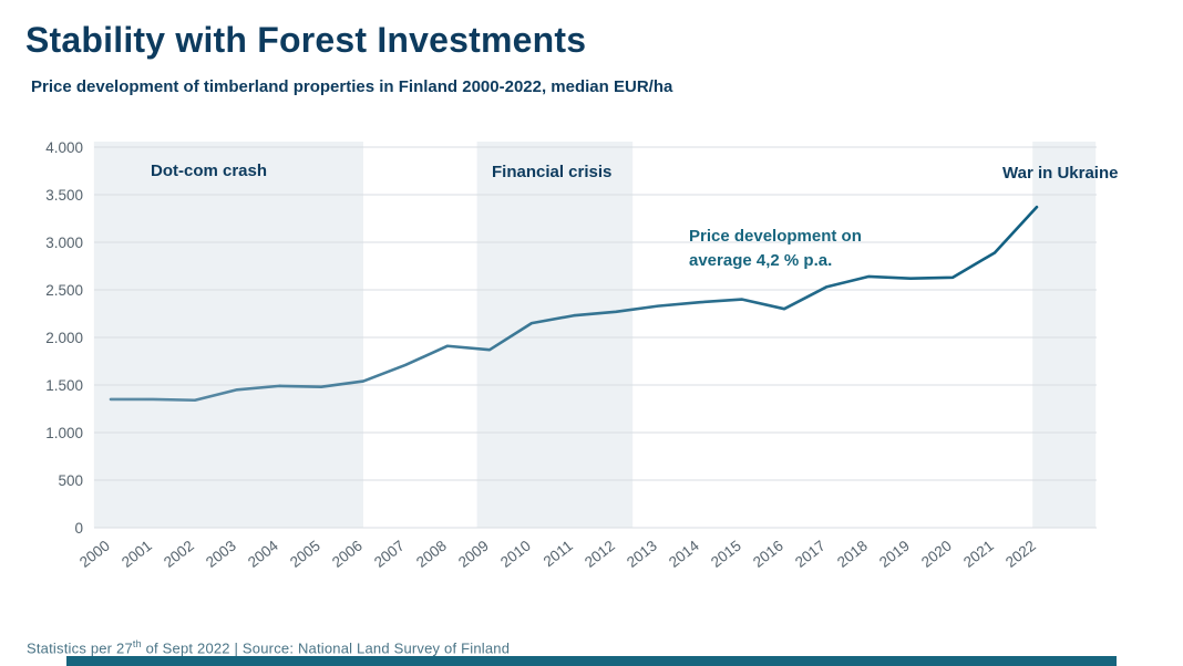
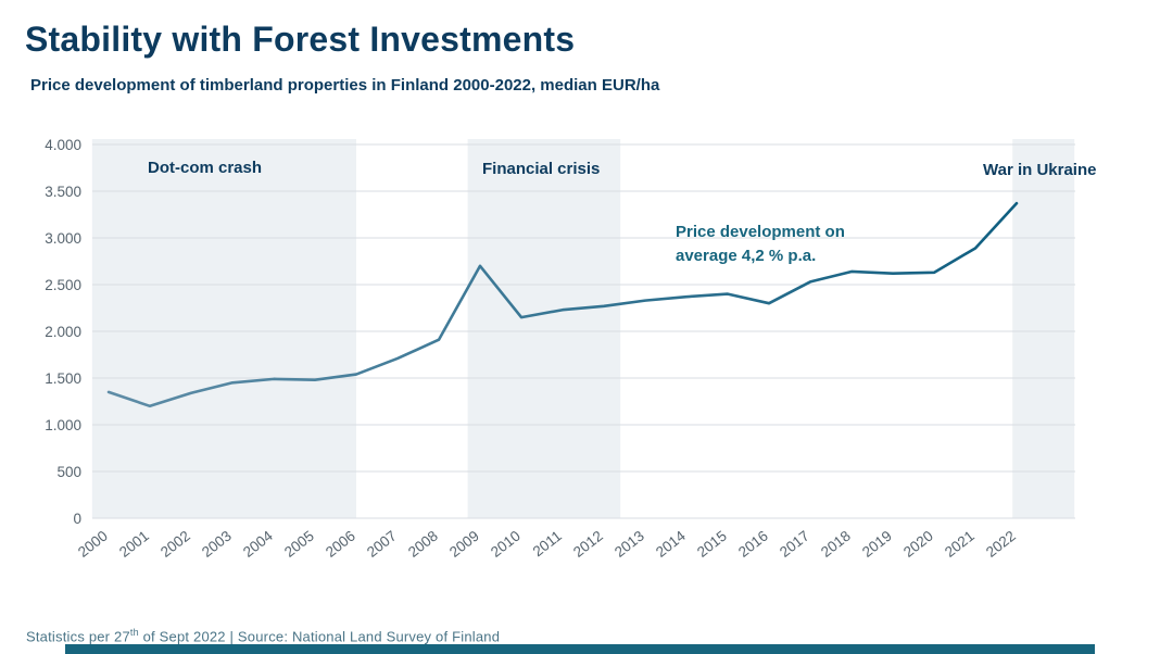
2001: 1400 -> 1200
2009: 1900 -> 2700
